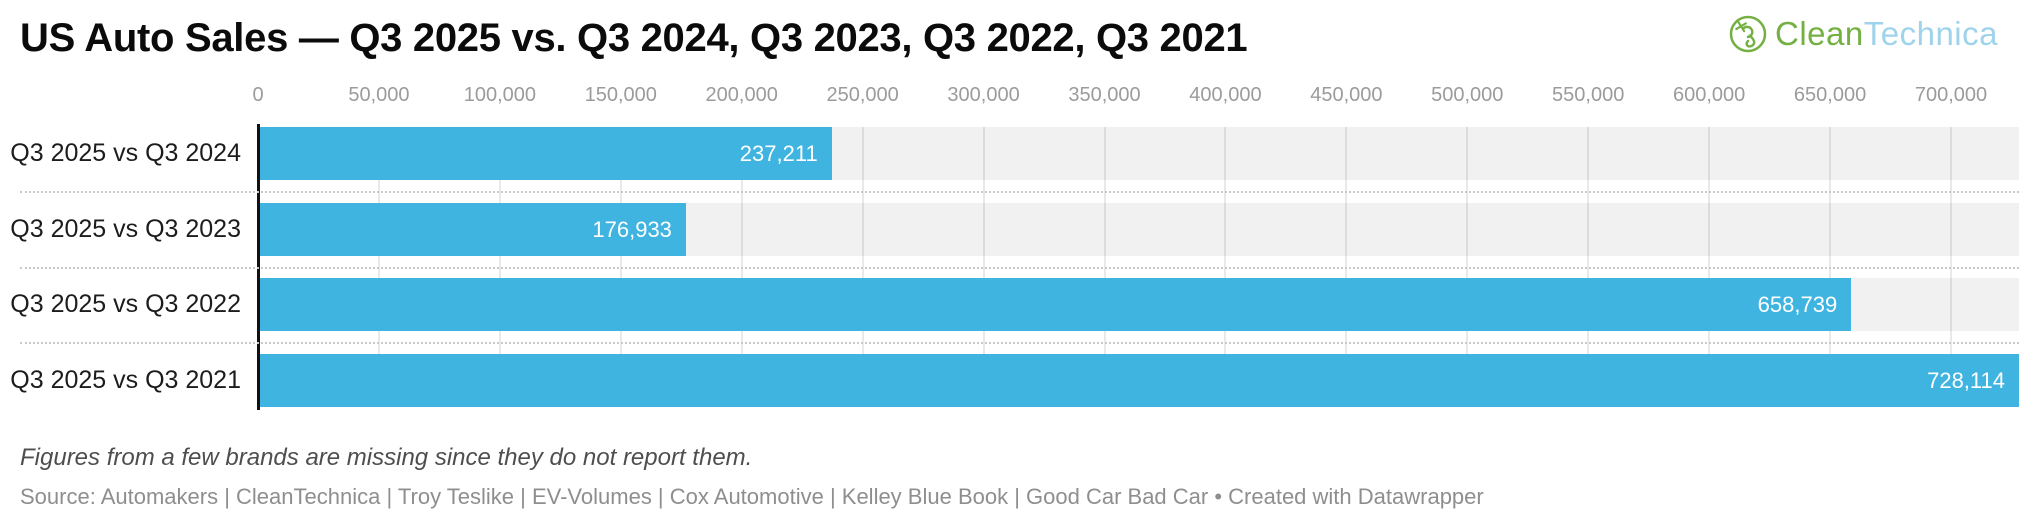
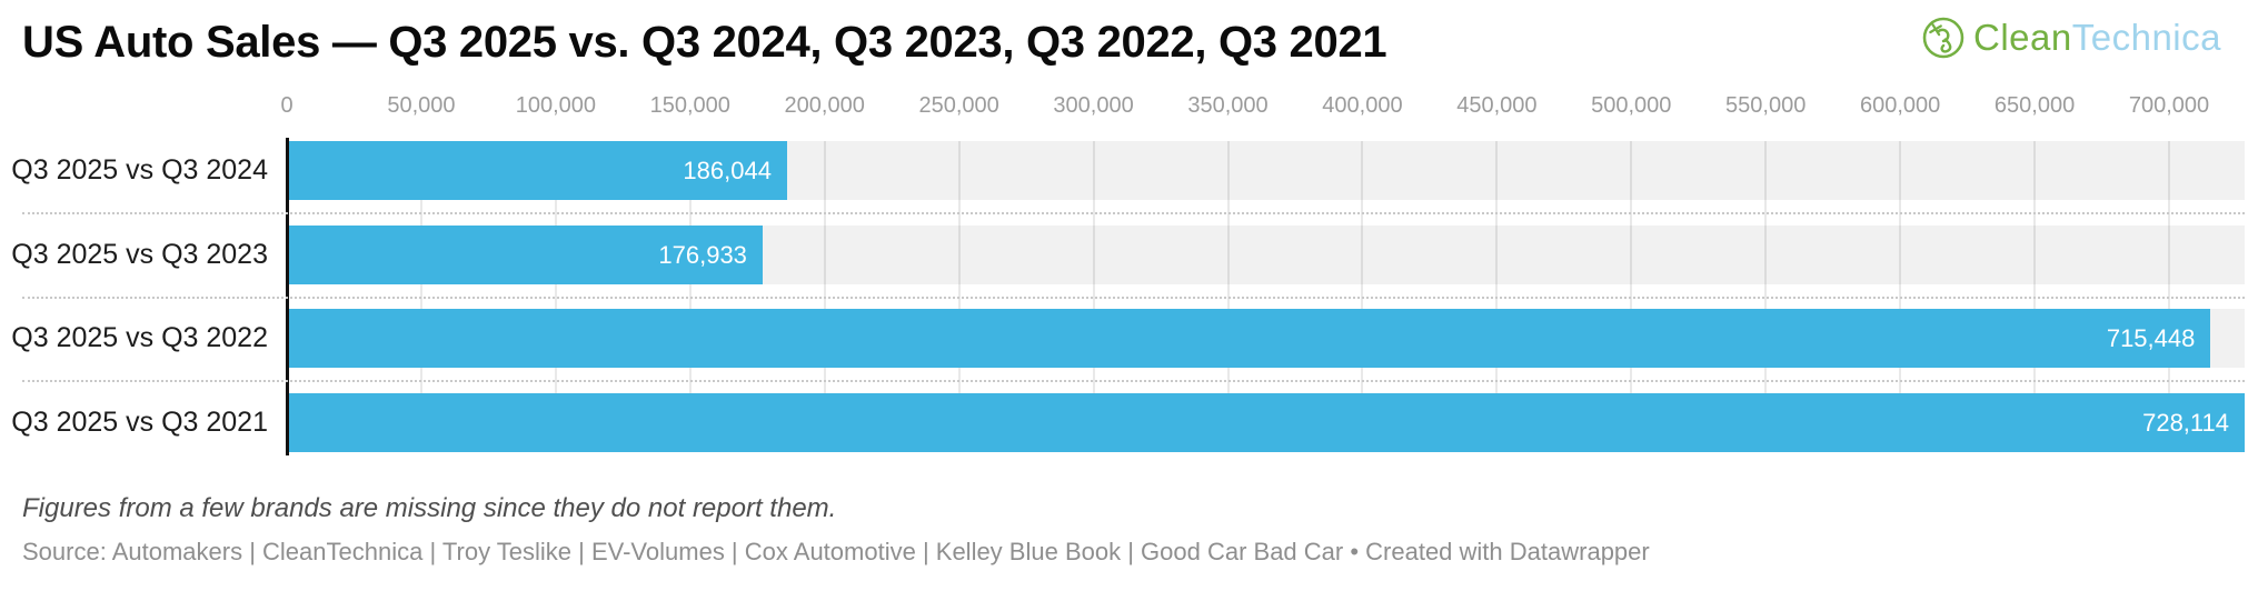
Q3 2025 vs Q3 2024: 237,211 -> 186,044
Q3 2025 vs Q3 2022: 658,739 -> 715,448
